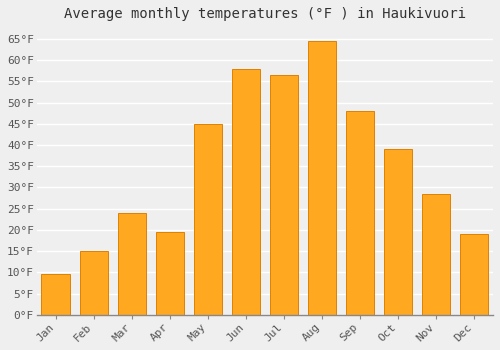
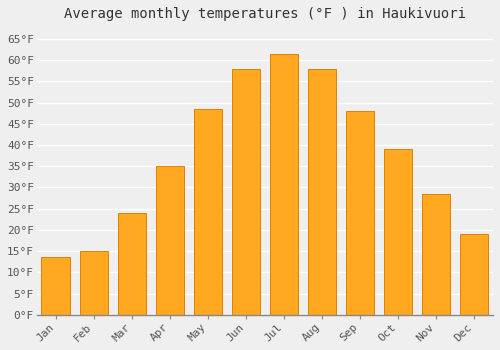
Jan: 9.5°F -> 13.5°F
Apr: 19.5°F -> 35.0°F
May: 45.0°F -> 48.5°F
Jul: 56.5°F -> 61.5°F
Aug: 64.5°F -> 58.0°F
